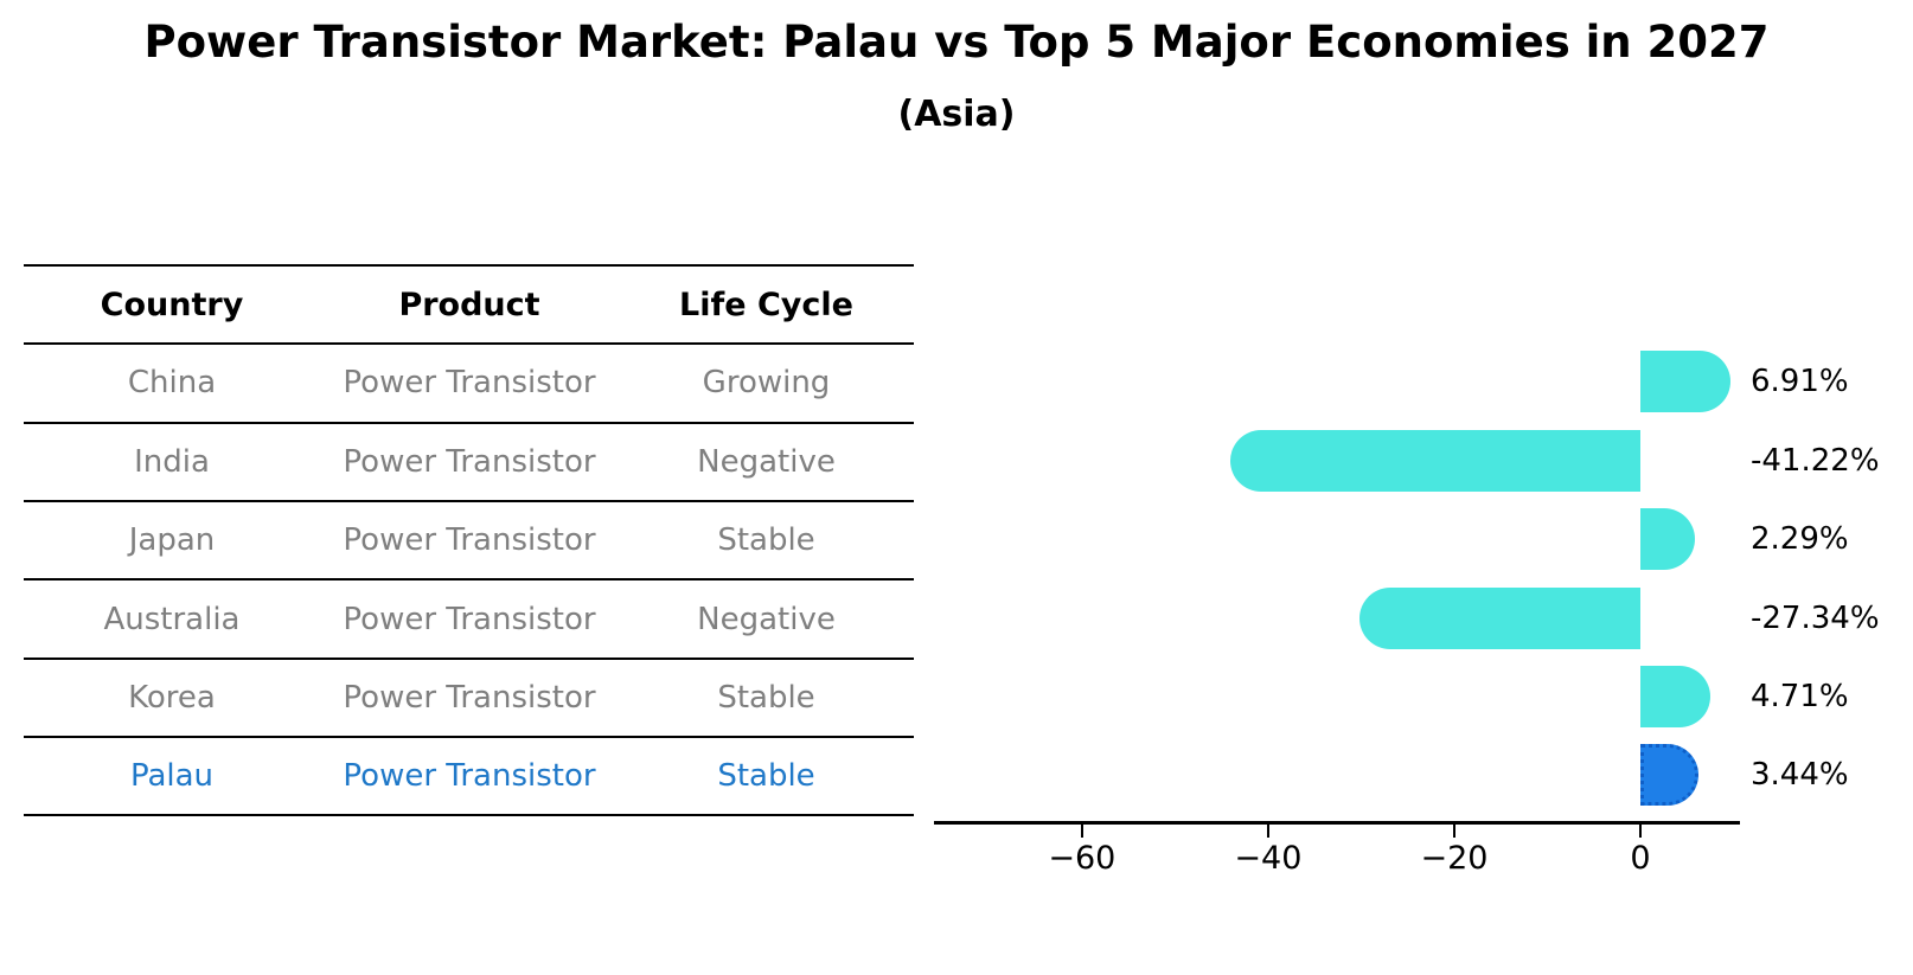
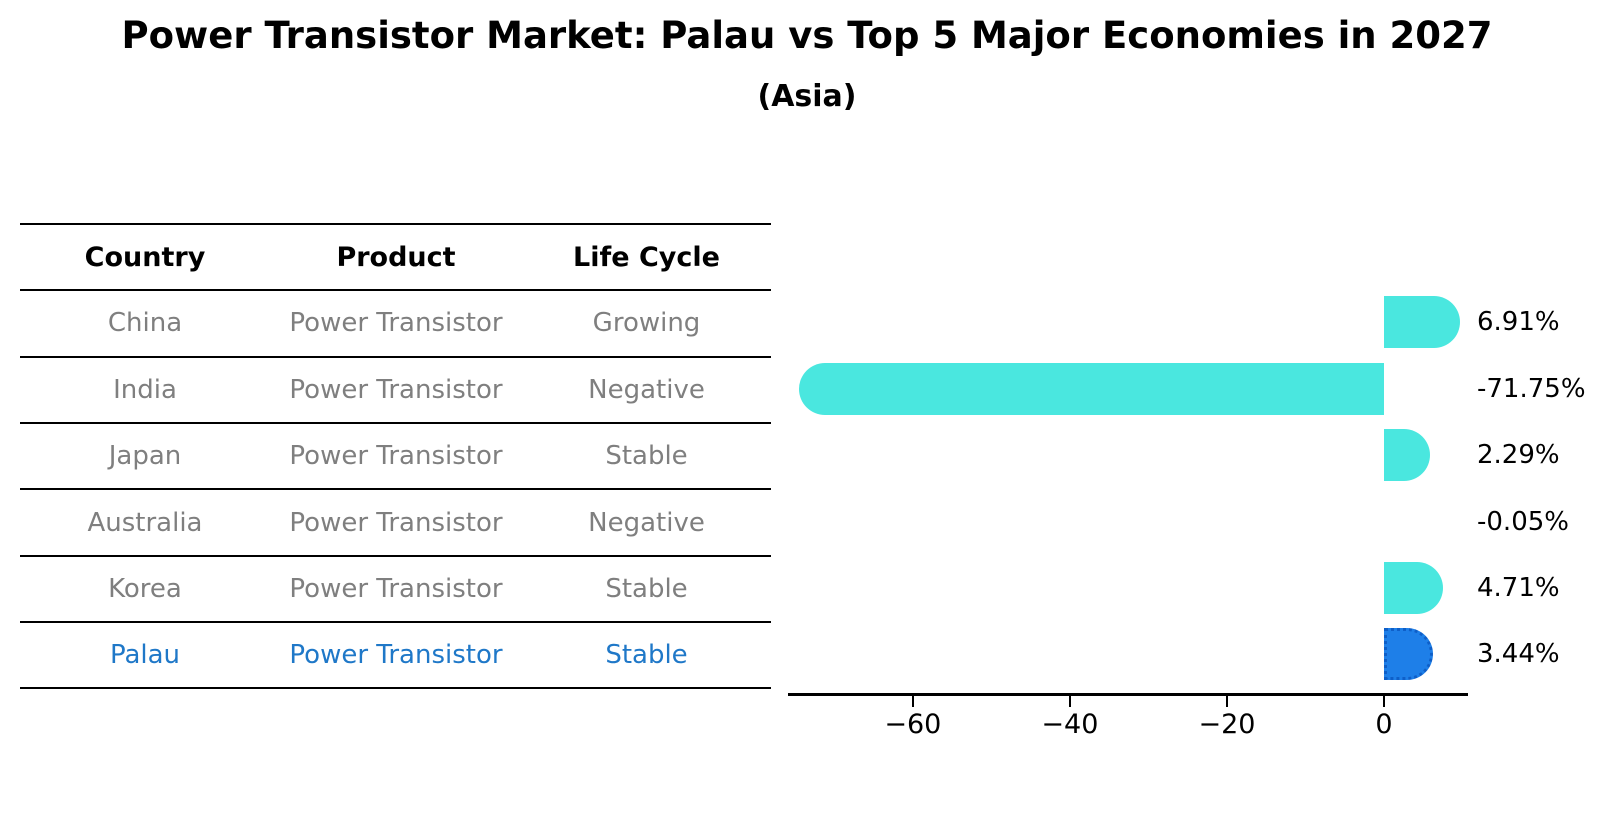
India: -41.22% -> -71.75%
Australia: -27.34% -> -0.05%
